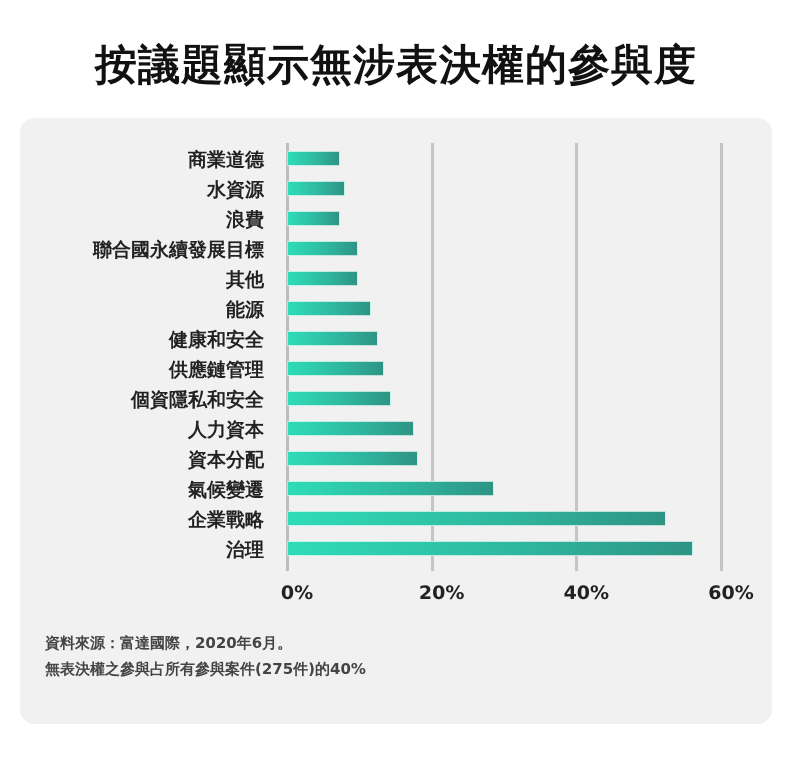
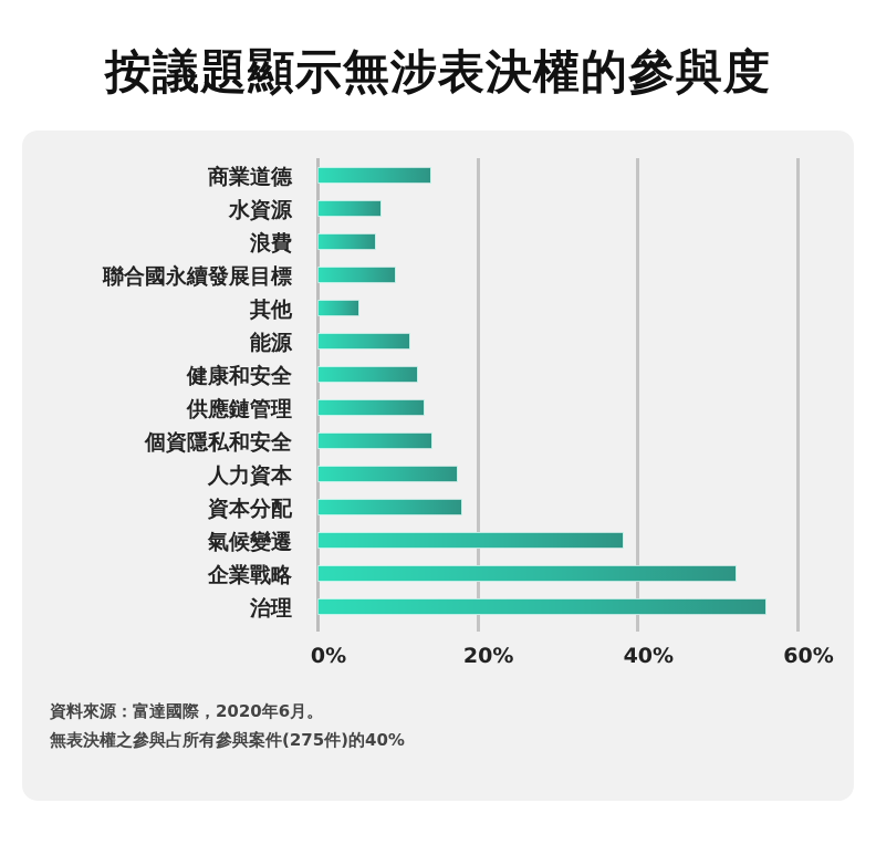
商業道德: 7% -> 14%
其他: 10% -> 5%
氣候變遷: 28% -> 38%
